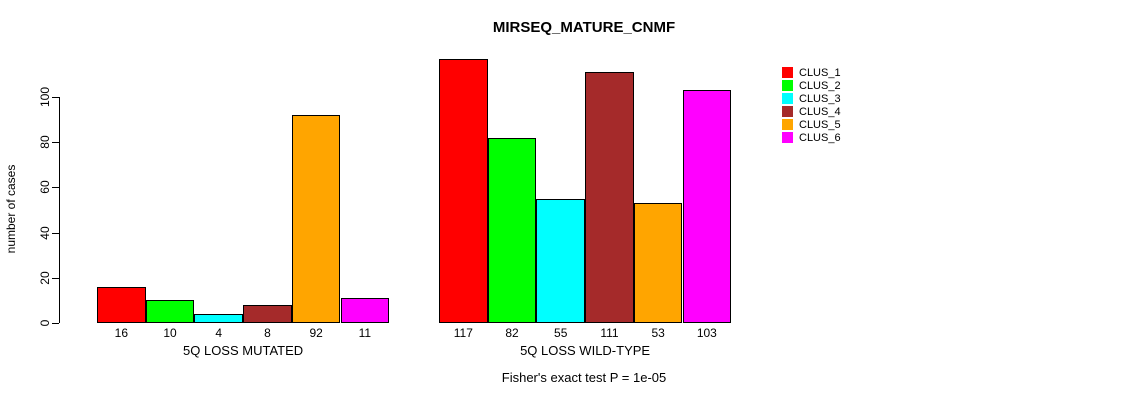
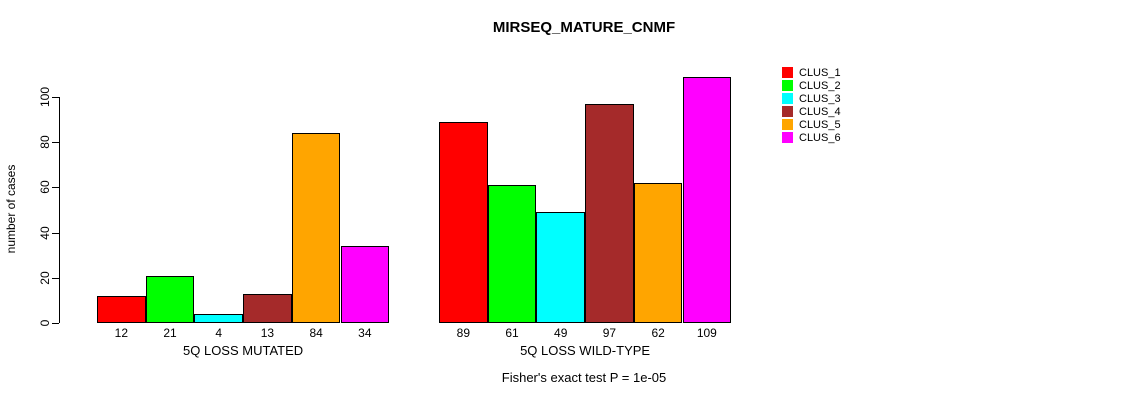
CLUS_1/5Q LOSS MUTATED: 16 -> 12
CLUS_2/5Q LOSS MUTATED: 10 -> 21
CLUS_4/5Q LOSS MUTATED: 8 -> 13
CLUS_5/5Q LOSS MUTATED: 92 -> 84
CLUS_6/5Q LOSS MUTATED: 11 -> 34
CLUS_1/5Q LOSS WILD-TYPE: 117 -> 89
CLUS_2/5Q LOSS WILD-TYPE: 82 -> 61
CLUS_3/5Q LOSS WILD-TYPE: 55 -> 49
CLUS_4/5Q LOSS WILD-TYPE: 111 -> 97
CLUS_5/5Q LOSS WILD-TYPE: 53 -> 62
CLUS_6/5Q LOSS WILD-TYPE: 103 -> 109
